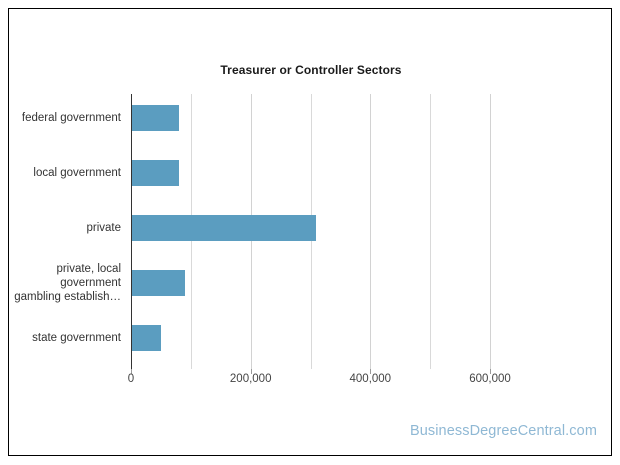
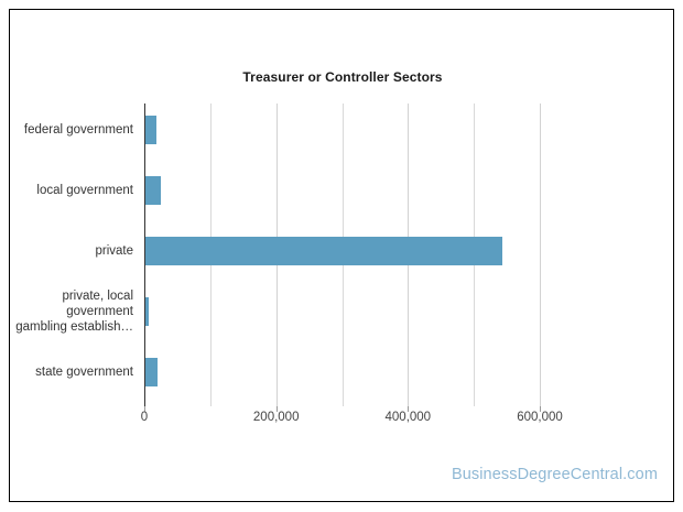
federal government: 80000 -> 20000
local government: 80000 -> 20000
private: 310000 -> 540000
private, local government gambling establish…: 90000 -> 10000
state government: 50000 -> 20000
